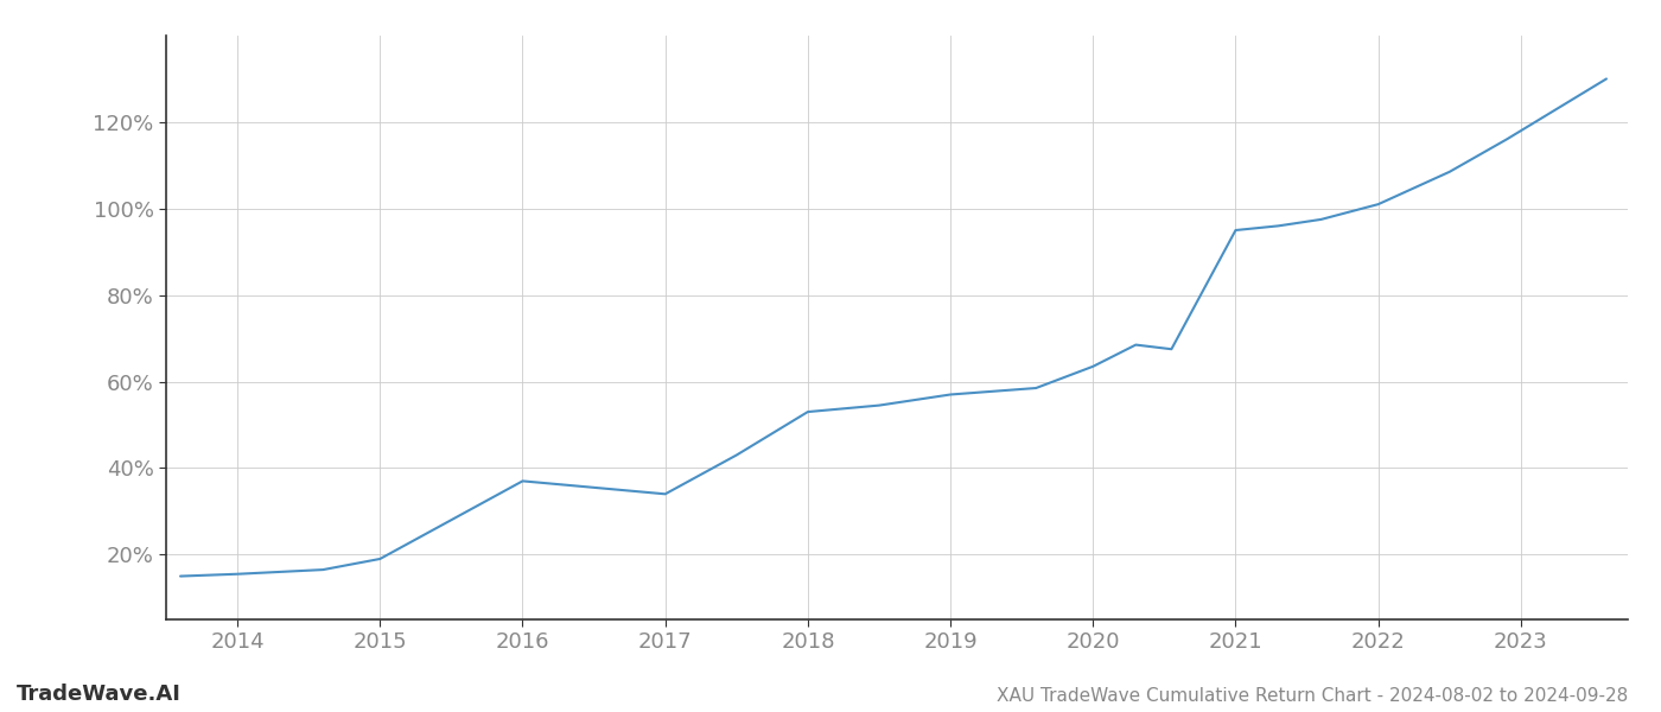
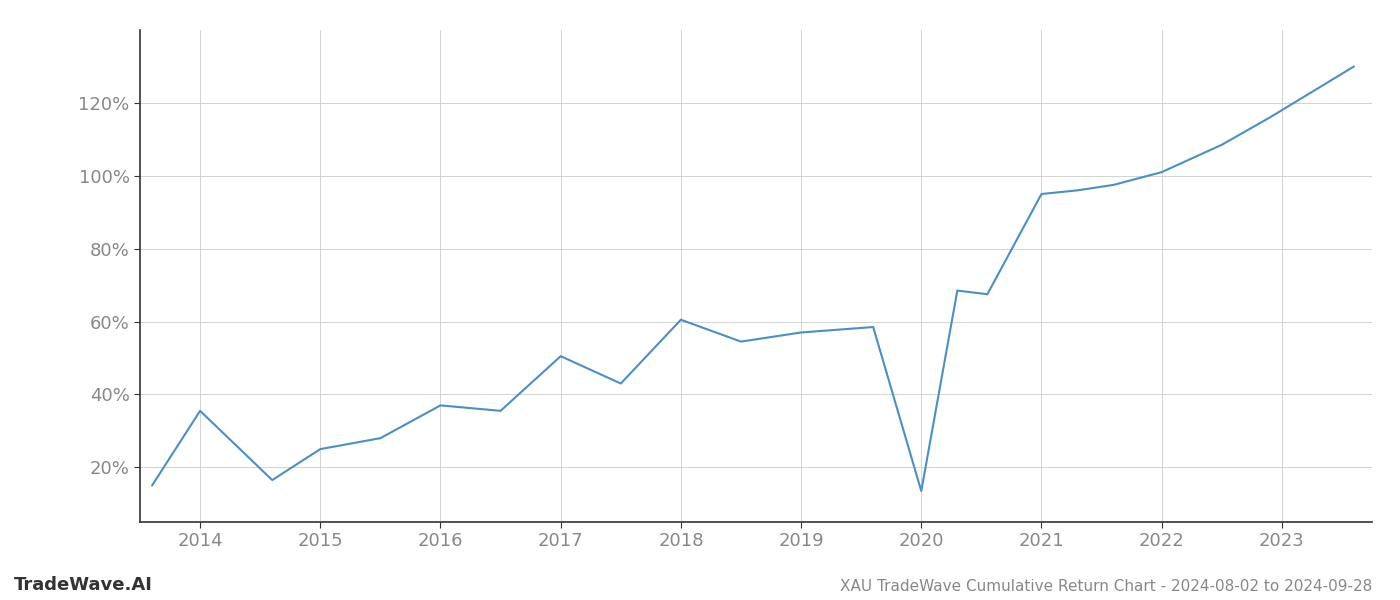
2014: 15.5% -> 35.5%
2015: 19.0% -> 25.0%
2017: 34.0% -> 50.5%
2018: 53.0% -> 60.5%
2020: 63.5% -> 13.5%
